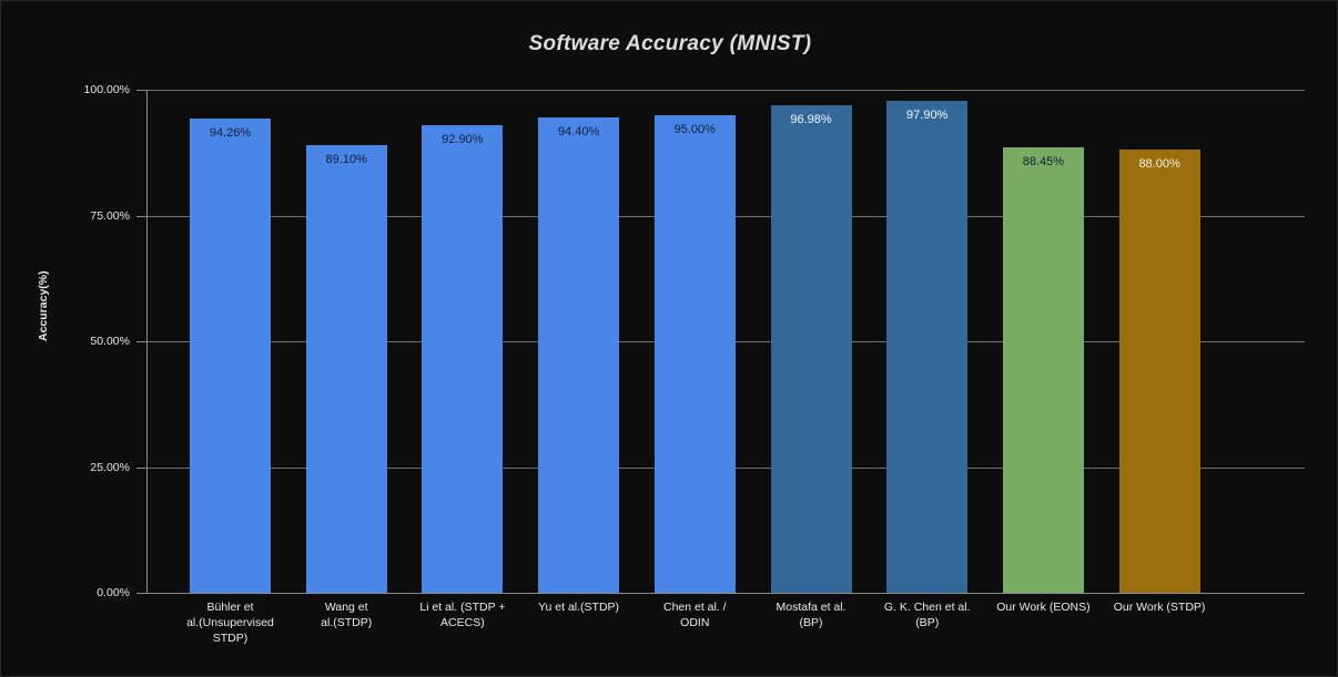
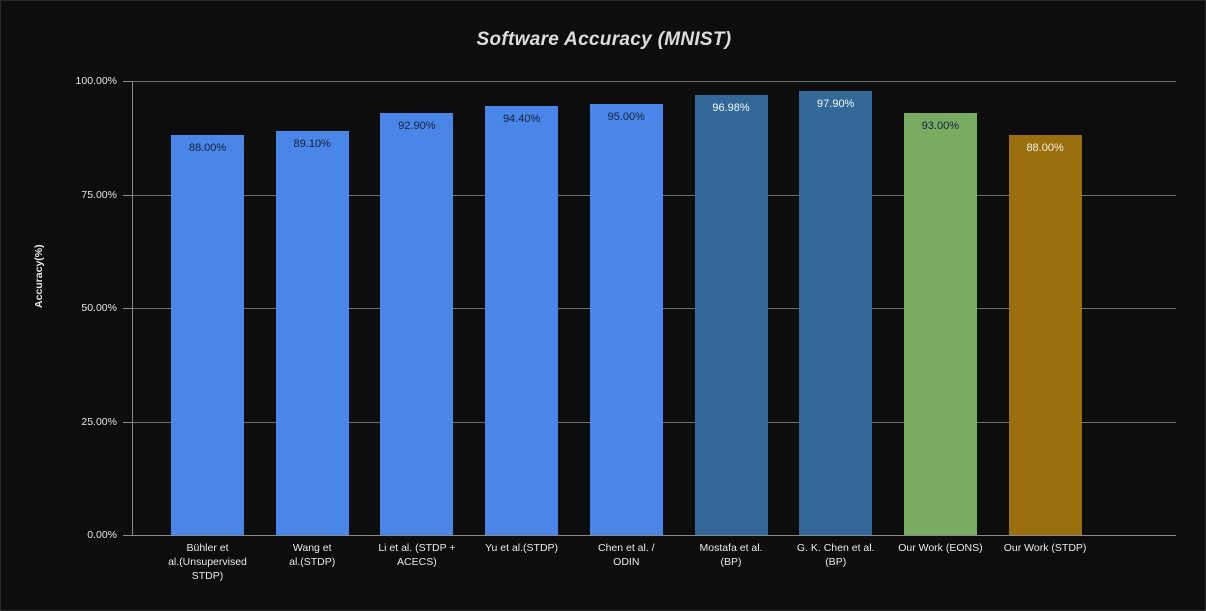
Bühler et al.(Unsupervised STDP): 94.26% -> 88.00%
Our Work (EONS): 88.45% -> 93.00%
